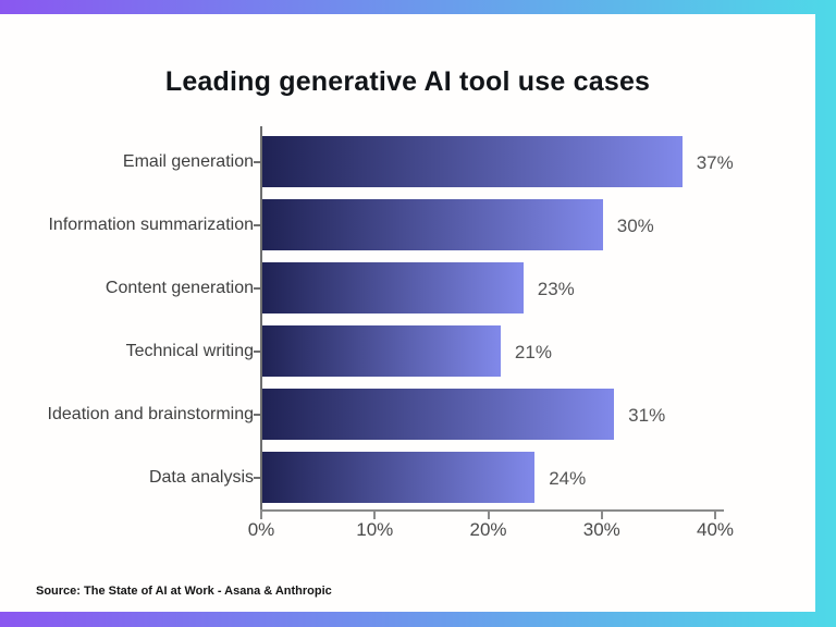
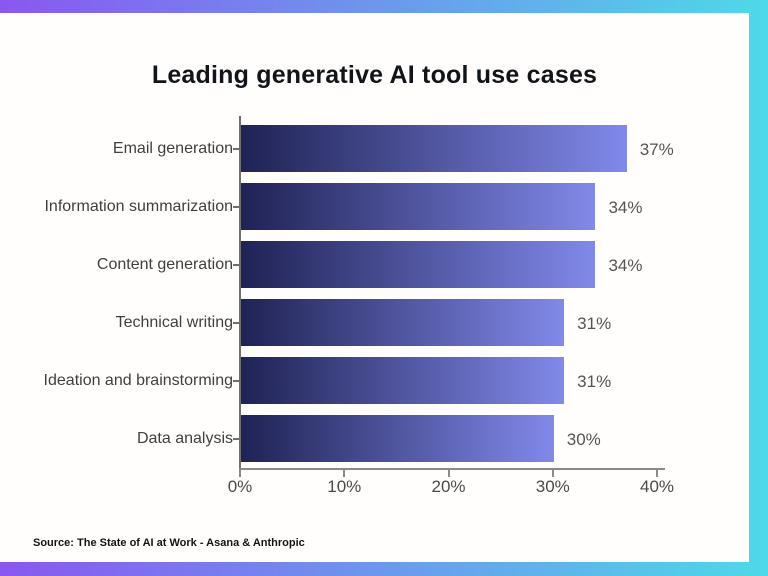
Information summarization: 30% -> 34%
Content generation: 23% -> 34%
Technical writing: 21% -> 31%
Data analysis: 24% -> 30%
